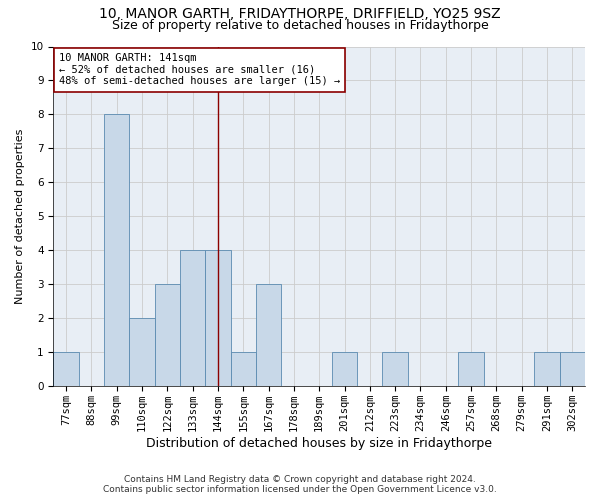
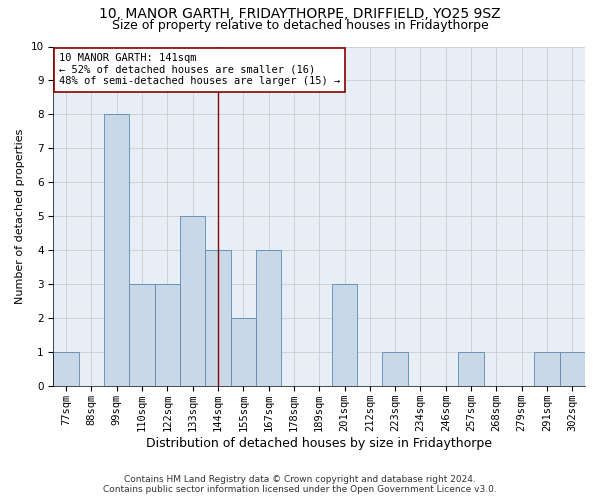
110sqm: 2 -> 3
133sqm: 4 -> 5
155sqm: 1 -> 2
167sqm: 3 -> 4
201sqm: 1 -> 3
